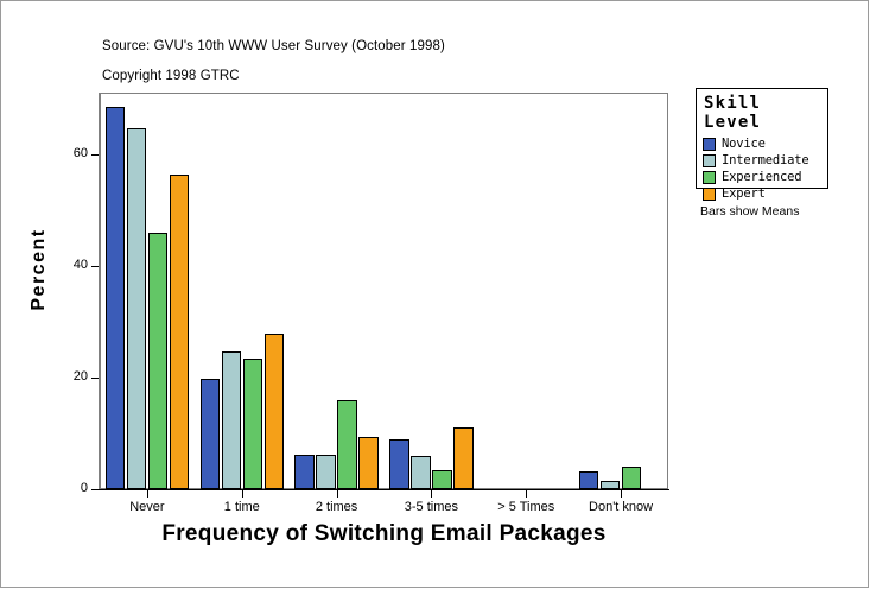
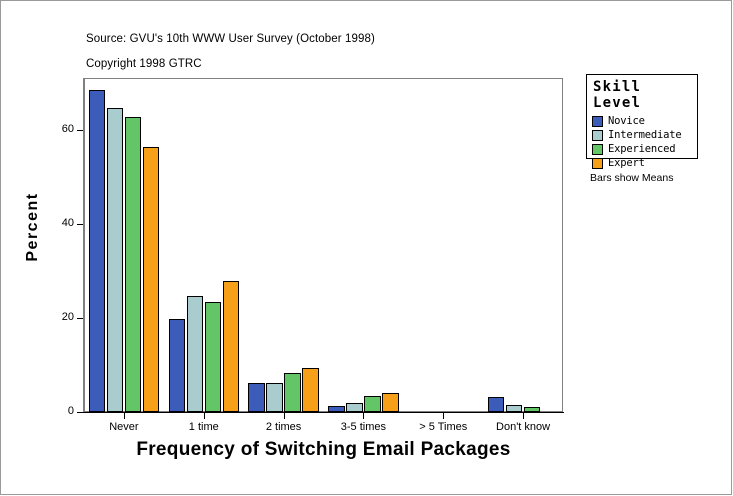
Experienced/Never: 46 -> 63
Experienced/2 times: 16 -> 8
Novice/3-5 times: 9 -> 1
Intermediate/3-5 times: 6 -> 2
Expert/3-5 times: 11 -> 4
Experienced/Don't know: 4 -> 1
